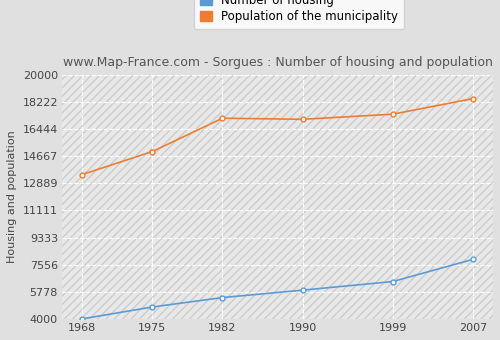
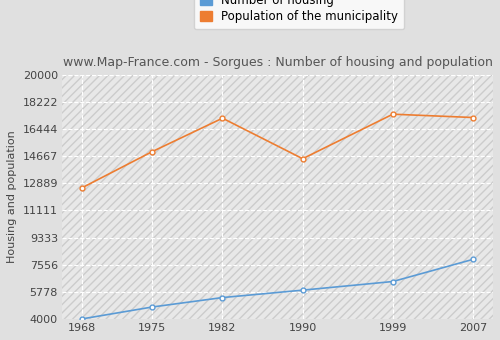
Population of the municipality/1968: 13500 -> 12600
Population of the municipality/1990: 17100 -> 14500
Population of the municipality/2007: 18400 -> 17200
